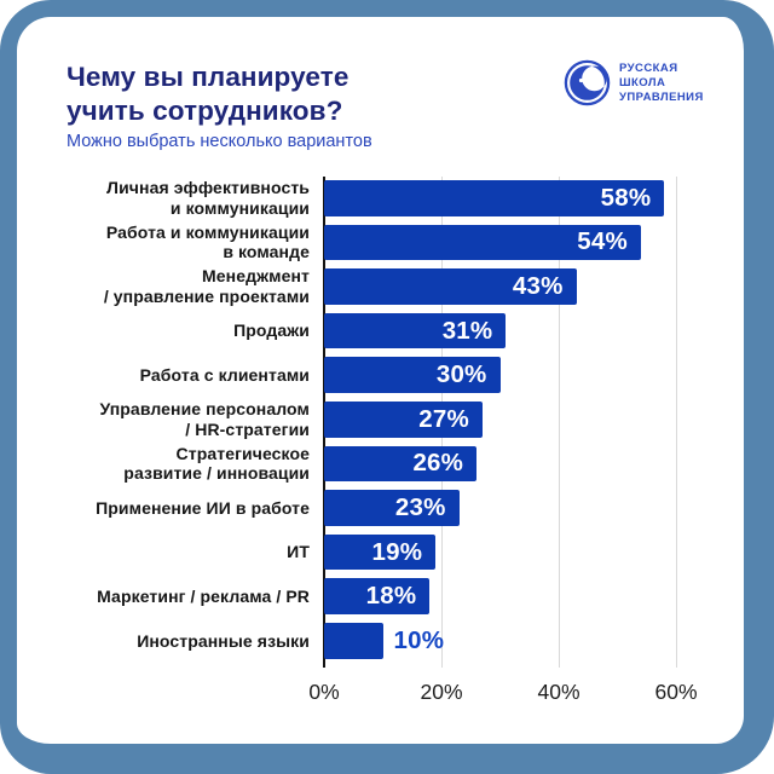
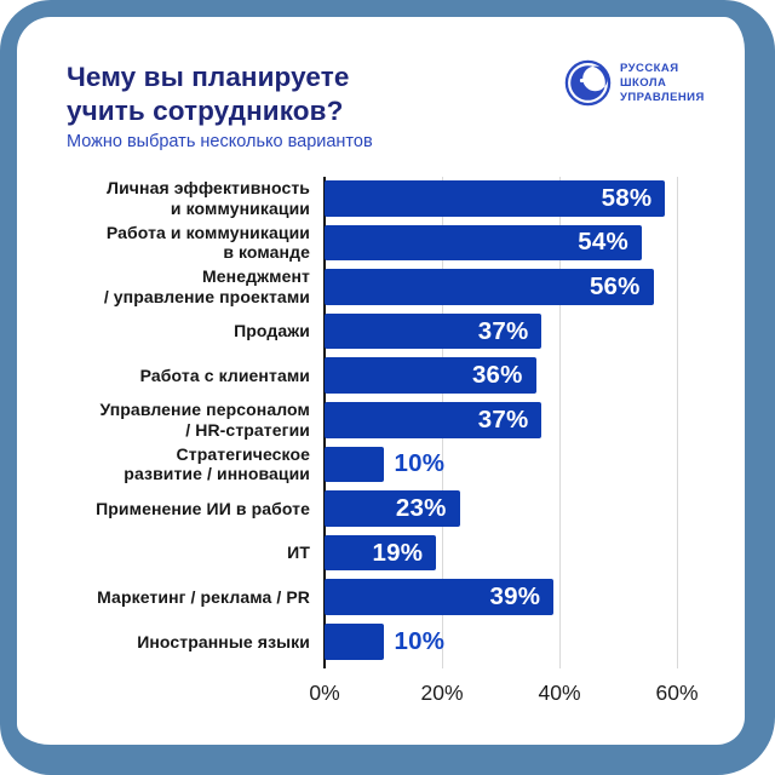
Менеджмент / управление проектами: 43% -> 56%
Продажи: 31% -> 37%
Работа с клиентами: 30% -> 36%
Управление персоналом / HR-стратегии: 27% -> 37%
Стратегическое развитие / инновации: 26% -> 10%
Маркетинг / реклама / PR: 18% -> 39%
